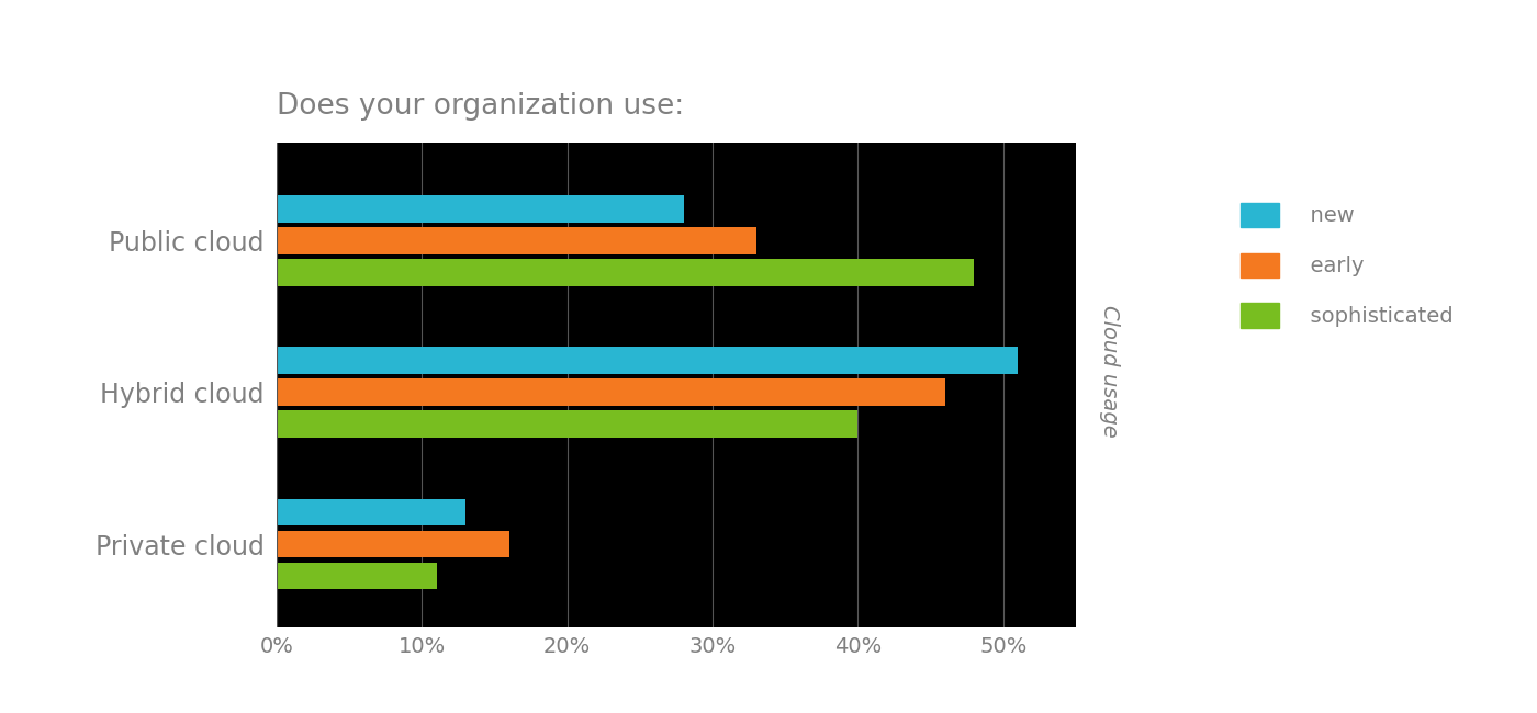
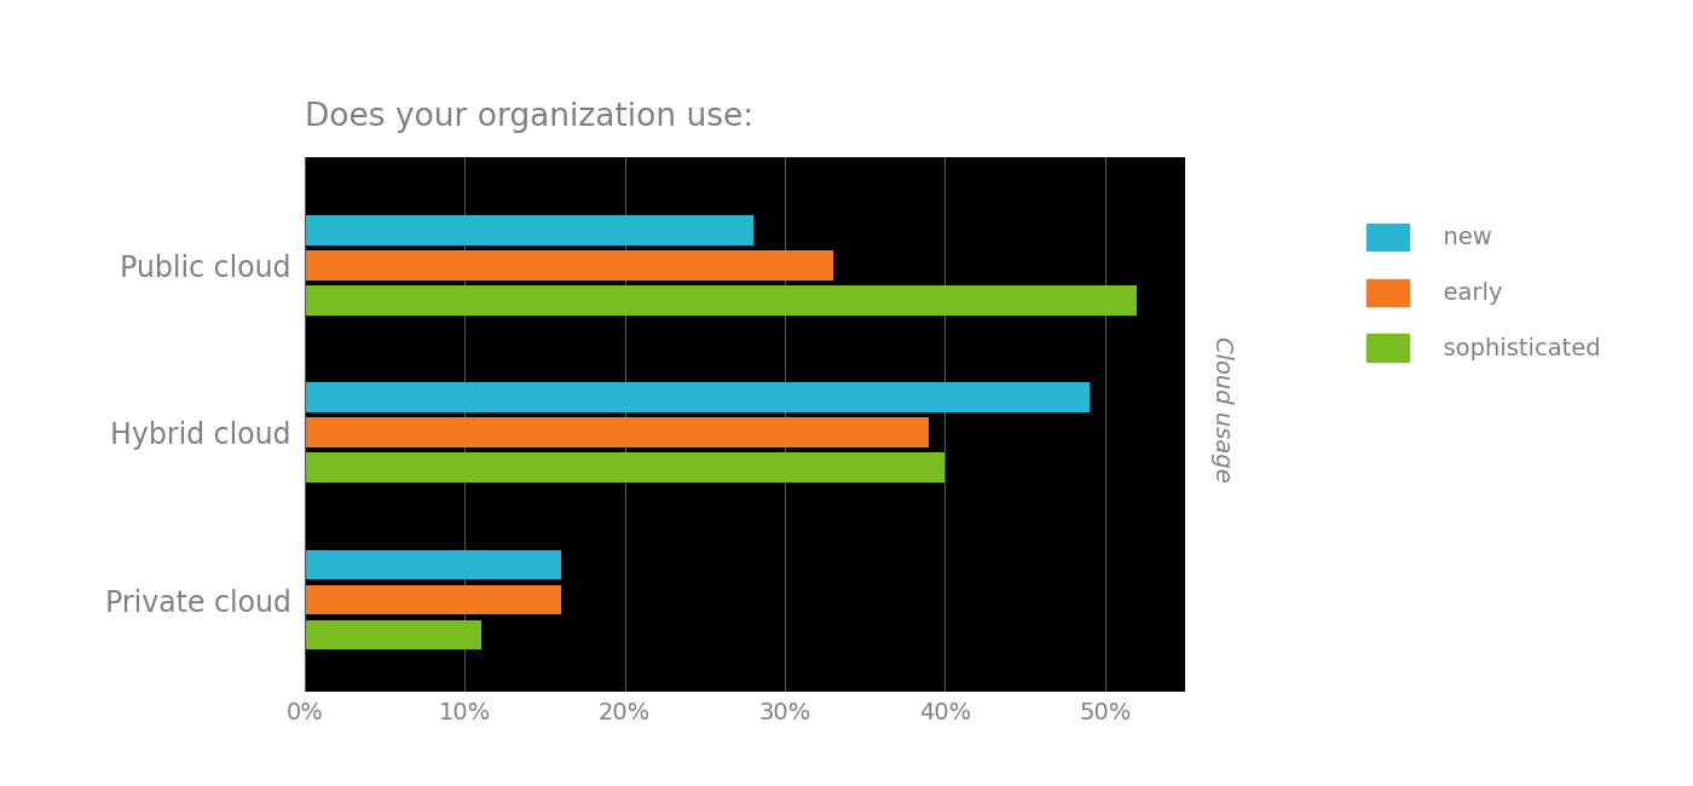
sophisticated/Public cloud: 48% -> 52%
new/Hybrid cloud: 51% -> 49%
early/Hybrid cloud: 46% -> 39%
new/Private cloud: 13% -> 16%
